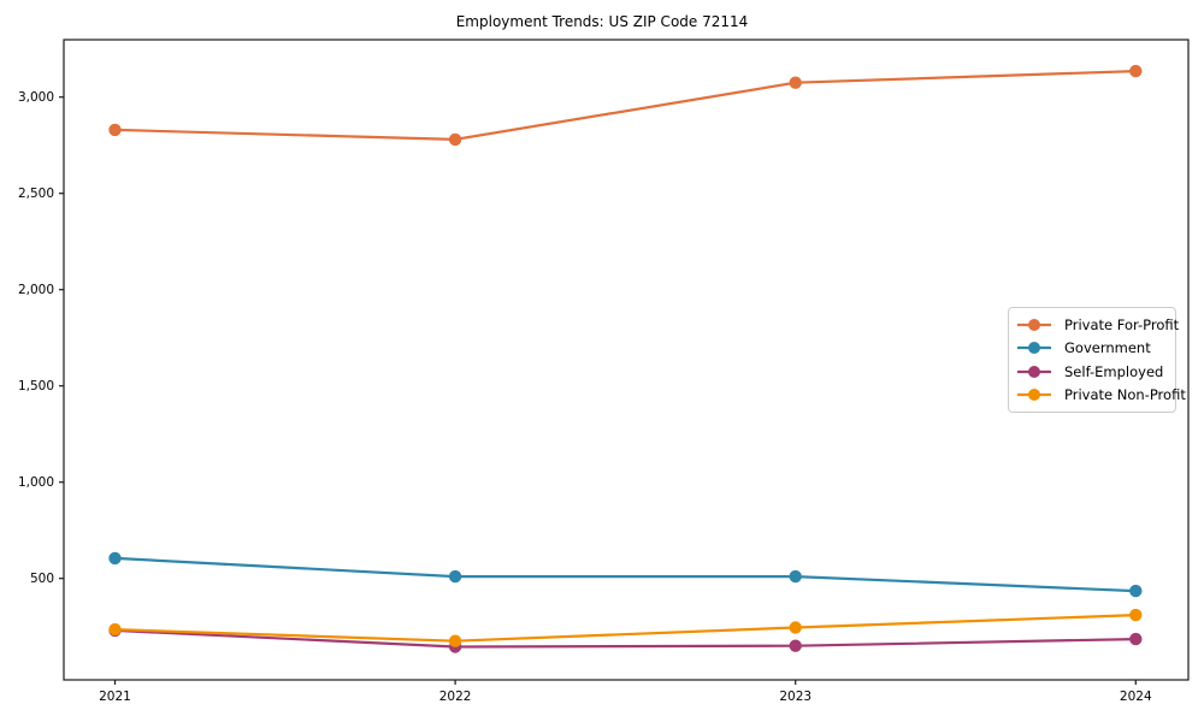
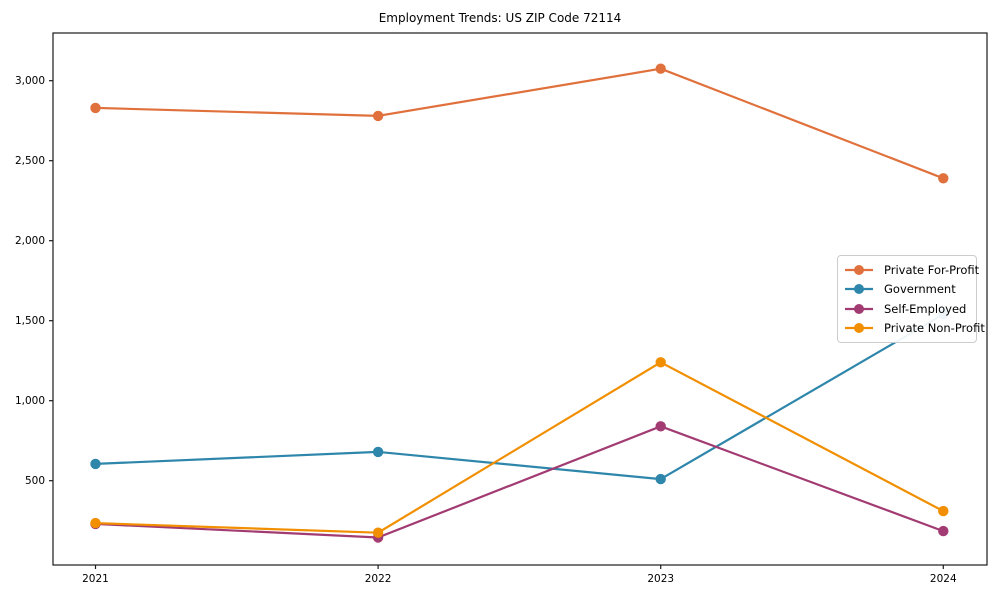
Government/2022: 510 -> 680
Self-Employed/2023: 150 -> 840
Private Non-Profit/2023: 240 -> 1240
Private For-Profit/2024: 3140 -> 2390
Government/2024: 440 -> 1540
